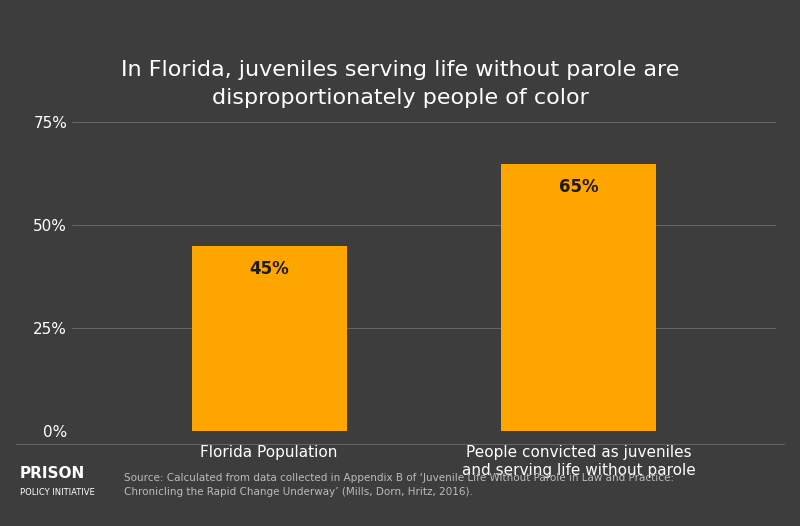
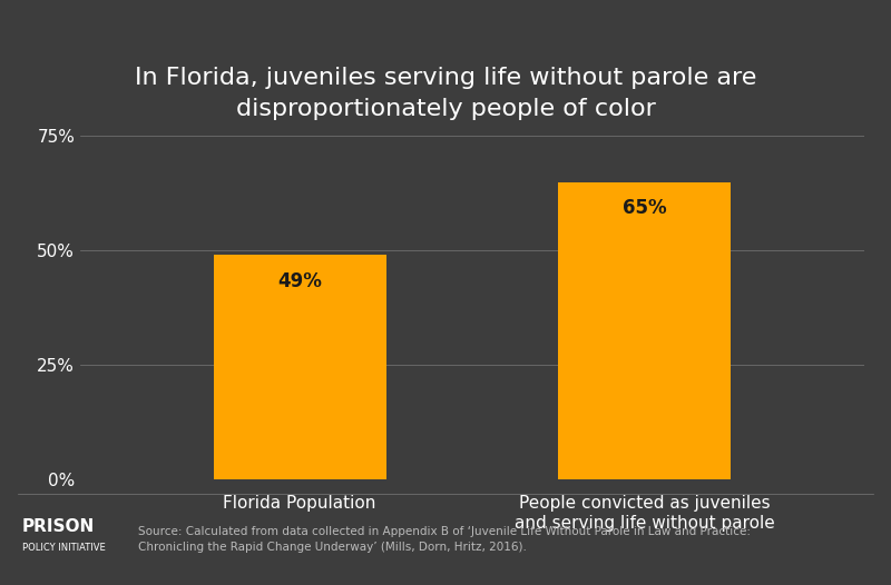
Florida Population: 45% -> 49%
